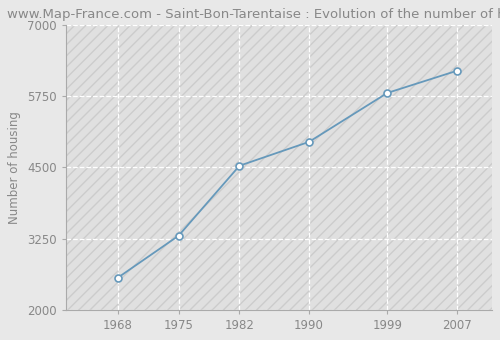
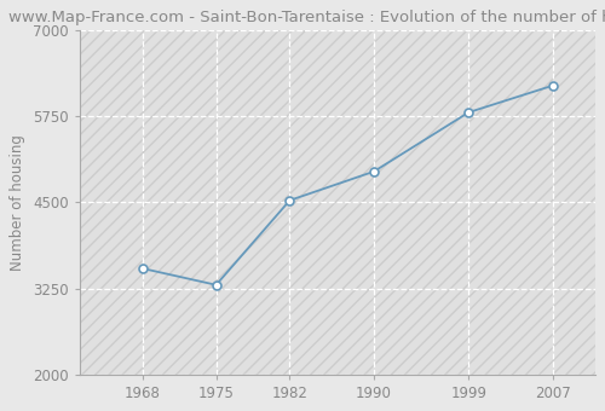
1968: 2560 -> 3540
